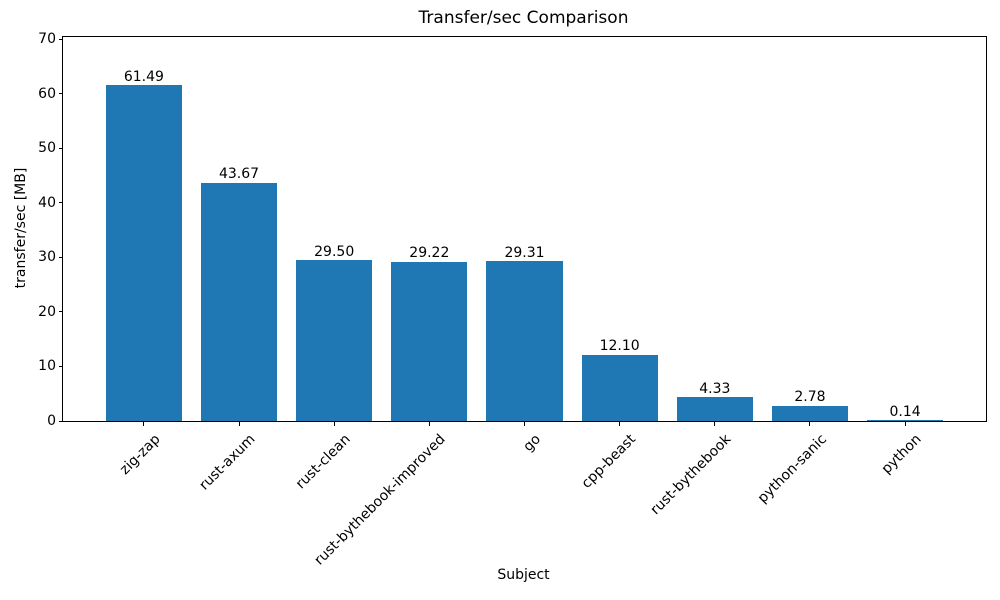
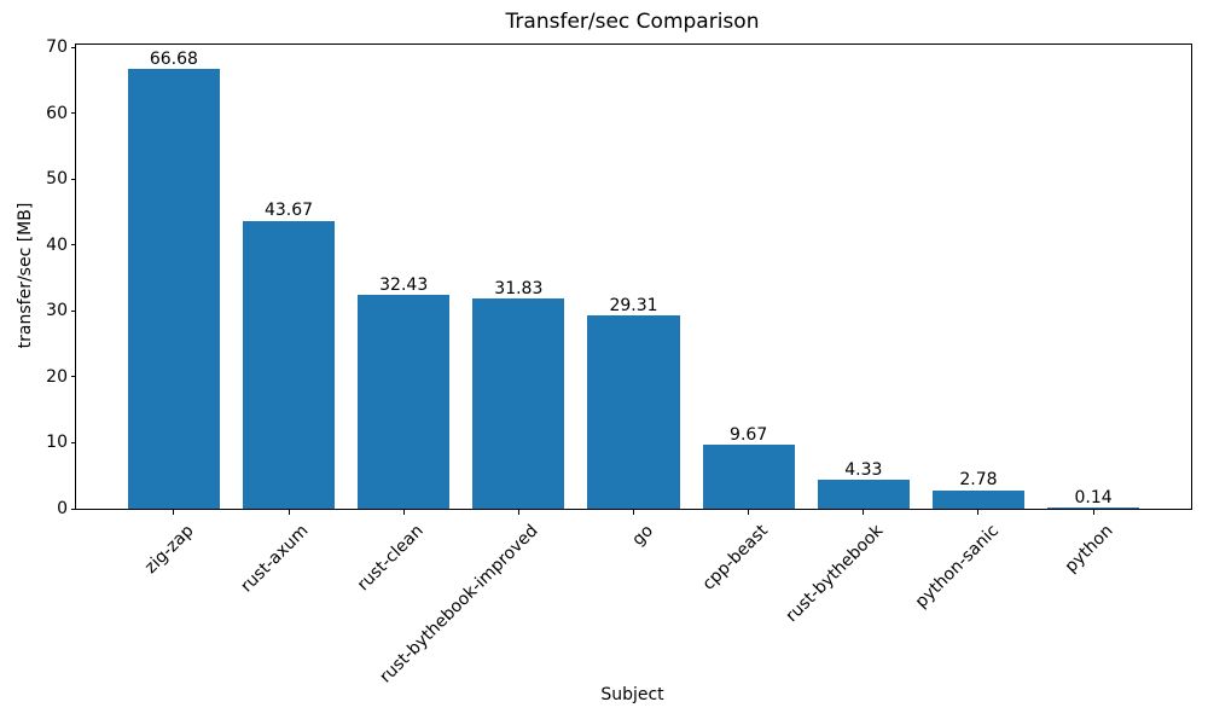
zig-zap: 61.49 -> 66.68
rust-clean: 29.50 -> 32.43
rust-bythebook-improved: 29.22 -> 31.83
cpp-beast: 12.10 -> 9.67
